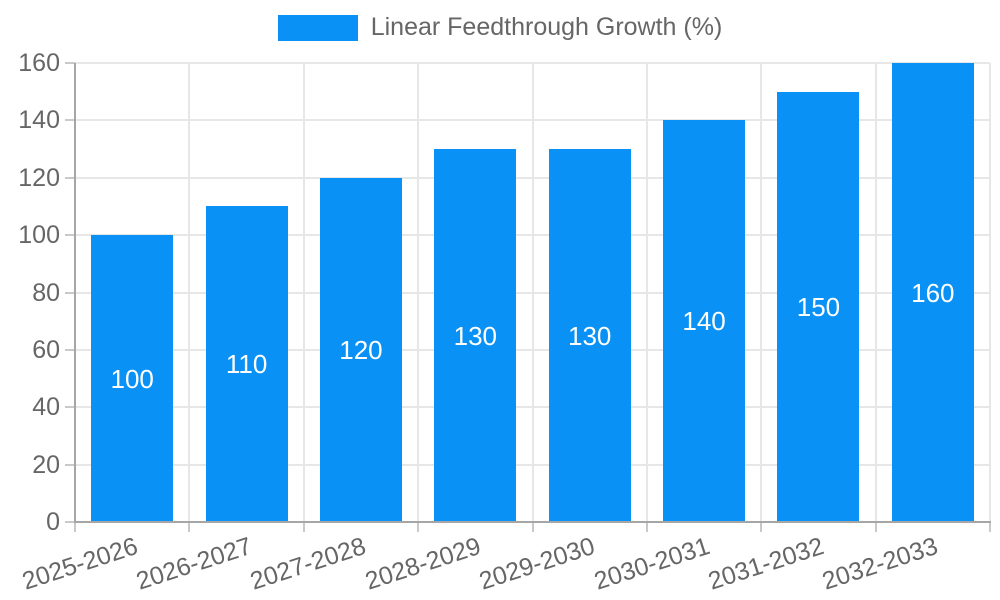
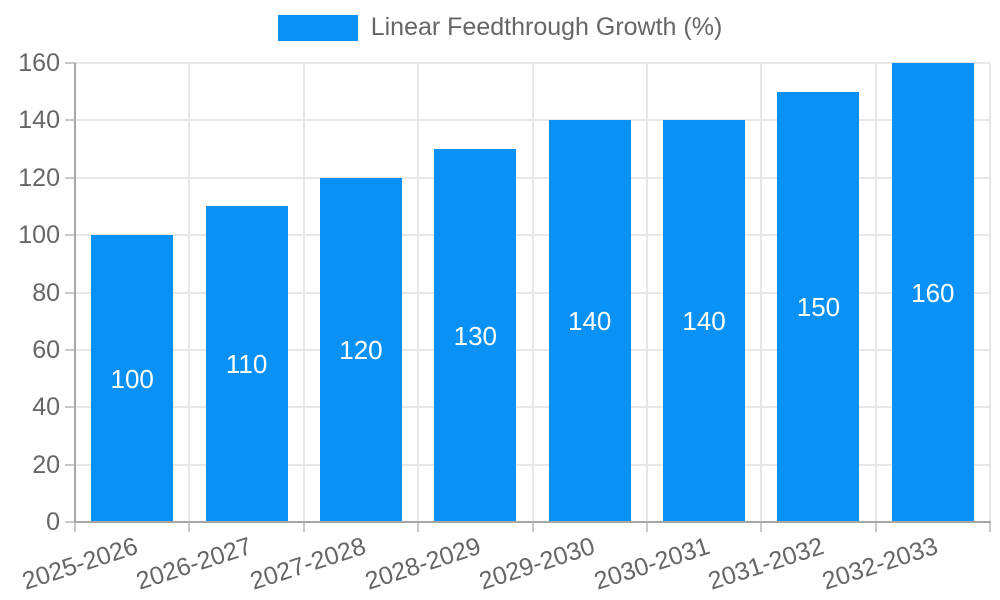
2029-2030: 130 -> 140
